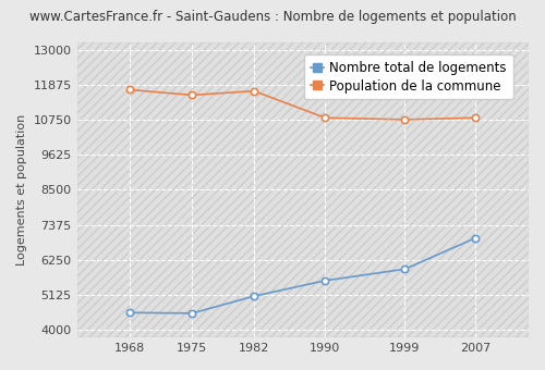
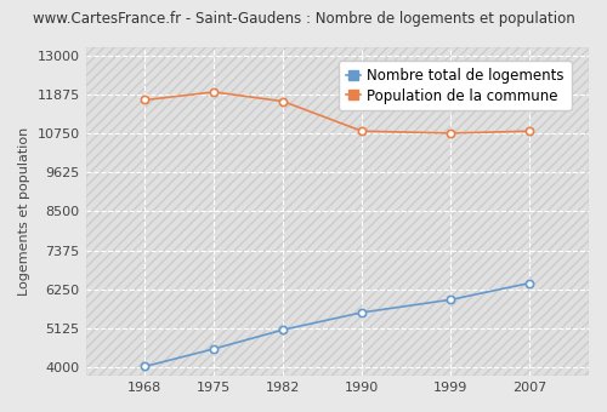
Nombre total de logements/1968: 4550 -> 4020
Population de la commune/1975: 11550 -> 11950
Nombre total de logements/2007: 6950 -> 6430
